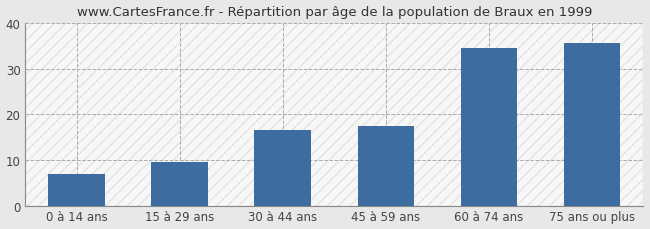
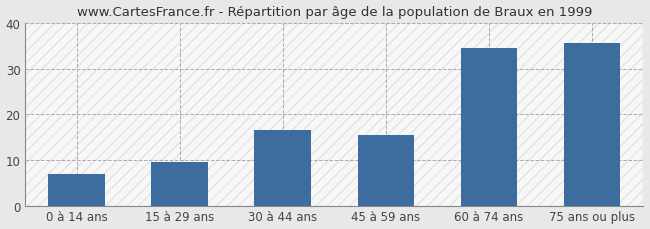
45 à 59 ans: 17.5 -> 15.5
